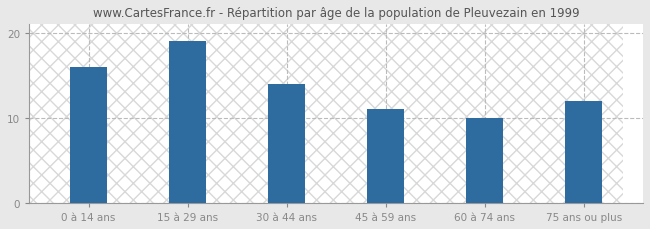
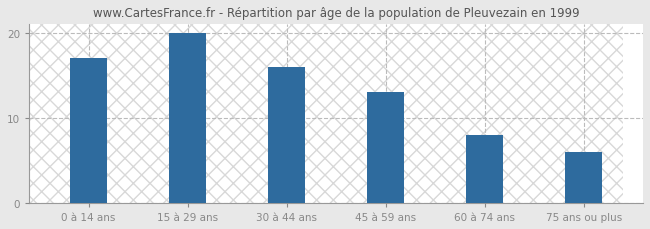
0 à 14 ans: 16 -> 17
15 à 29 ans: 19 -> 20
30 à 44 ans: 14 -> 16
45 à 59 ans: 11 -> 13
60 à 74 ans: 10 -> 8
75 ans ou plus: 12 -> 6
